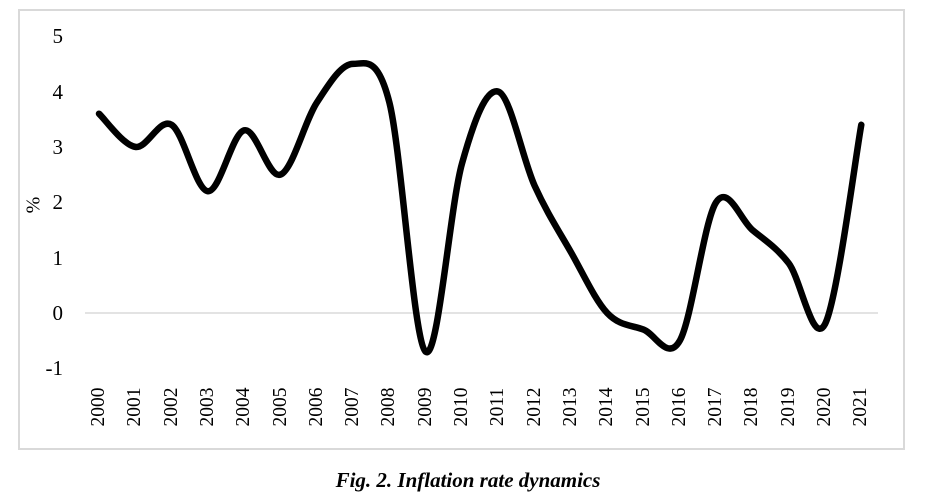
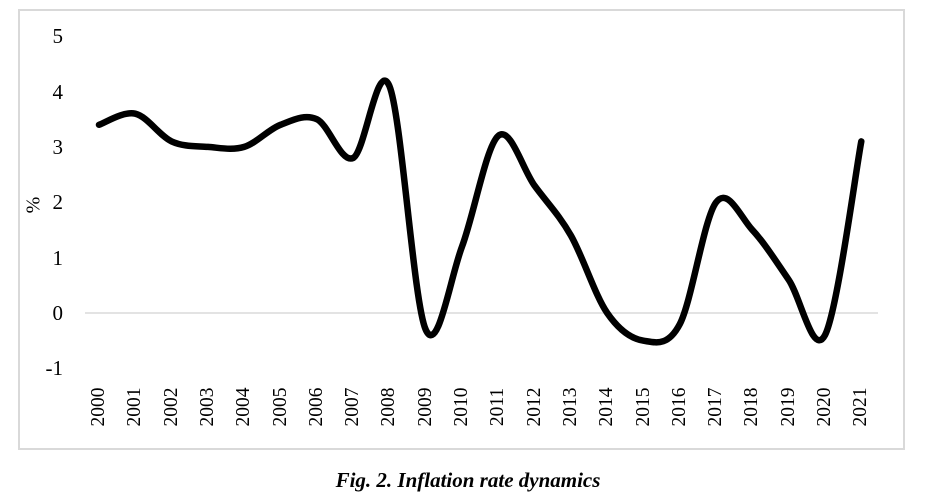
2000: 3.6 -> 3.4
2001: 3.0 -> 3.6
2002: 3.4 -> 3.1
2003: 2.2 -> 3.0
2004: 3.3 -> 3.0
2005: 2.5 -> 3.4
2006: 3.8 -> 3.5
2007: 4.5 -> 2.8
2008: 3.8 -> 4.1
2009: -0.7 -> -0.3
2010: 2.7 -> 1.2
2011: 4.0 -> 3.2
2013: 1.1 -> 1.4
2015: -0.3 -> -0.5
2016: -0.5 -> -0.2
2019: 0.9 -> 0.6
2020: -0.2 -> -0.4
2021: 3.4 -> 3.1
